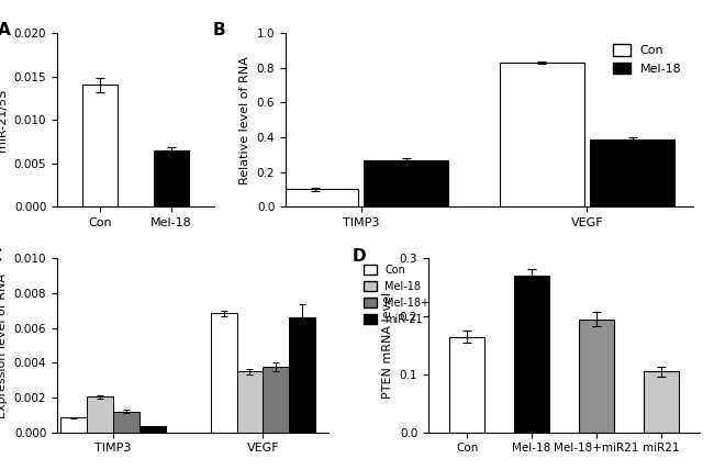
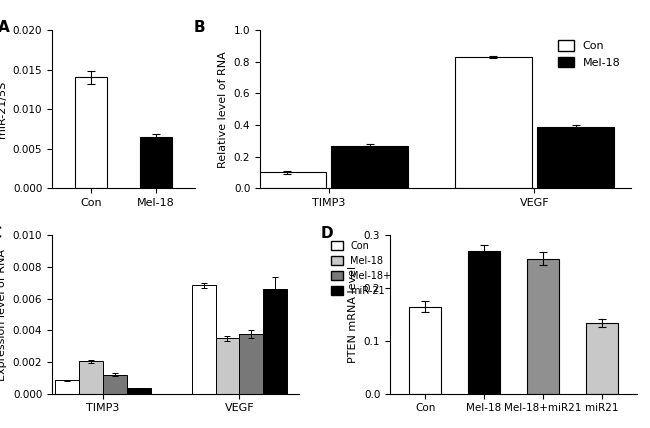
Mel-18+miR21: 0.195 -> 0.256
miR21: 0.105 -> 0.134
